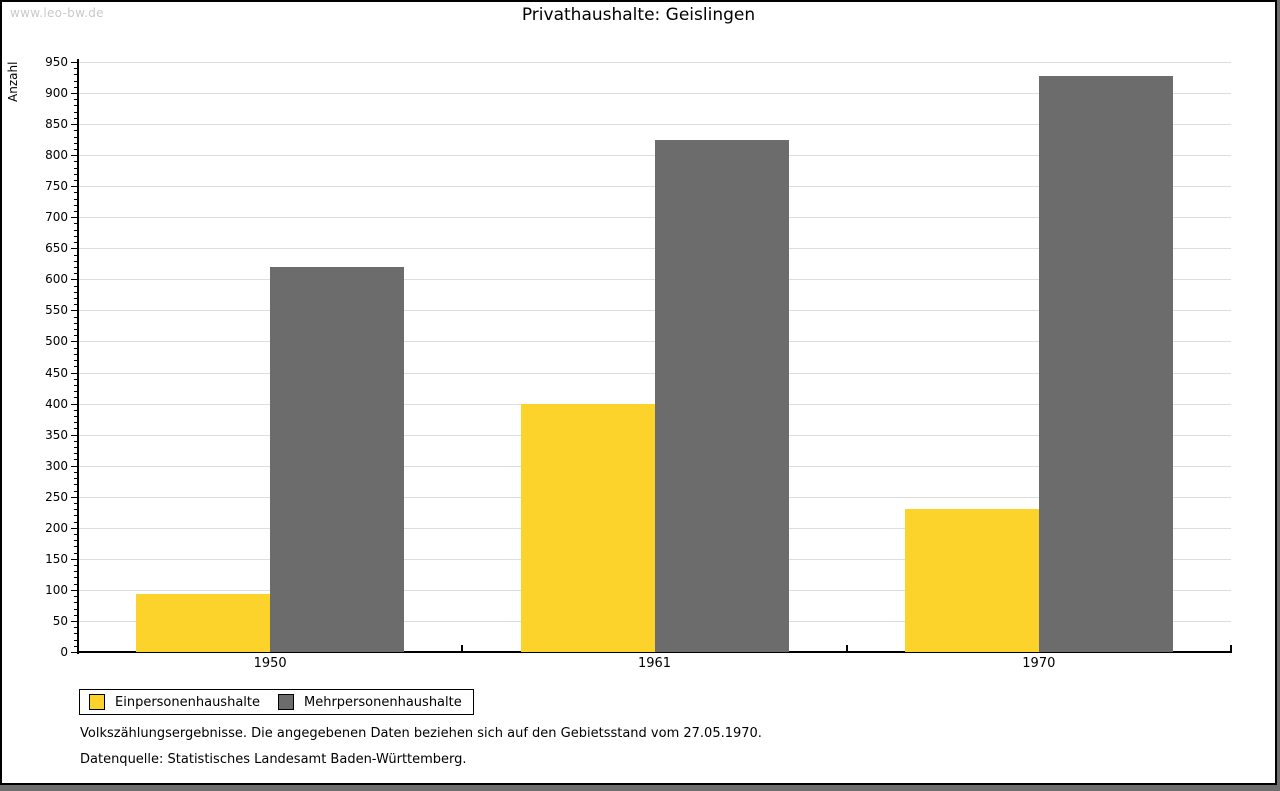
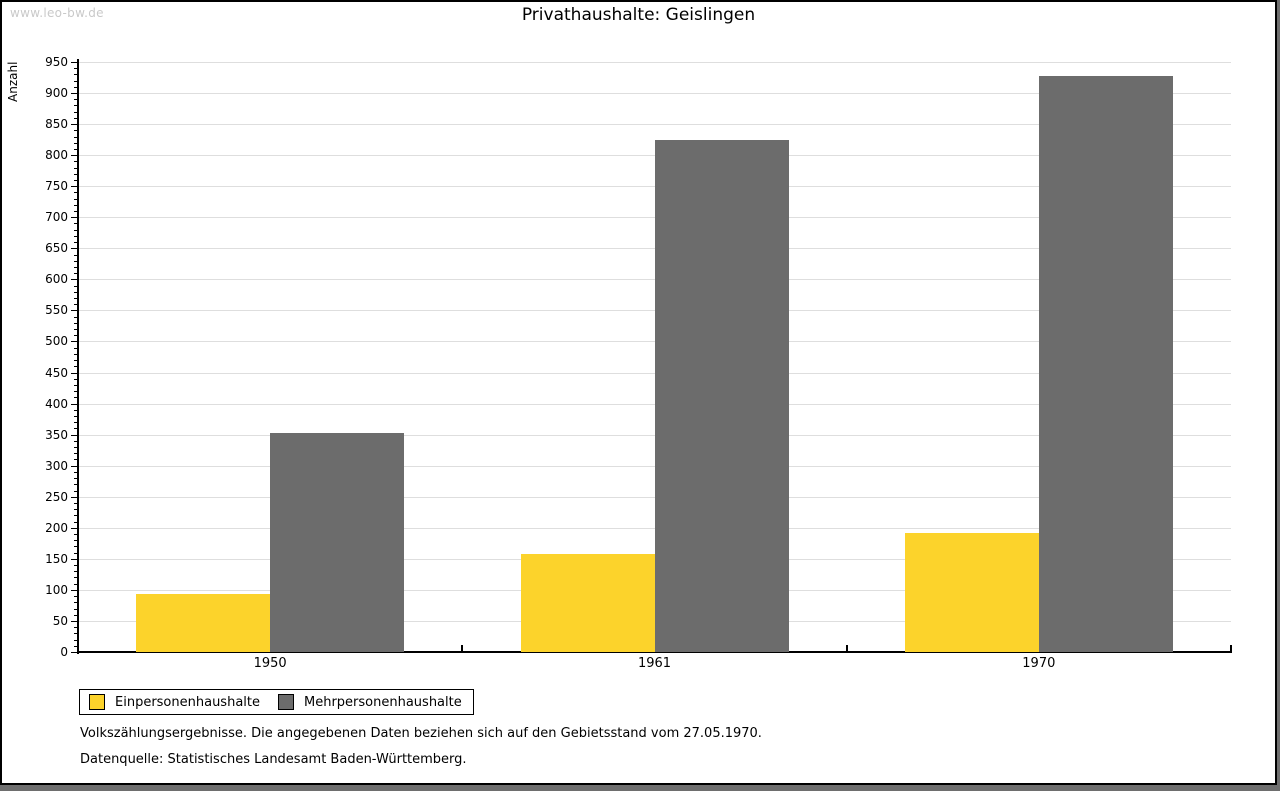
Mehrpersonenhaushalte/1950: 620 -> 350
Einpersonenhaushalte/1961: 400 -> 160
Einpersonenhaushalte/1970: 230 -> 190
